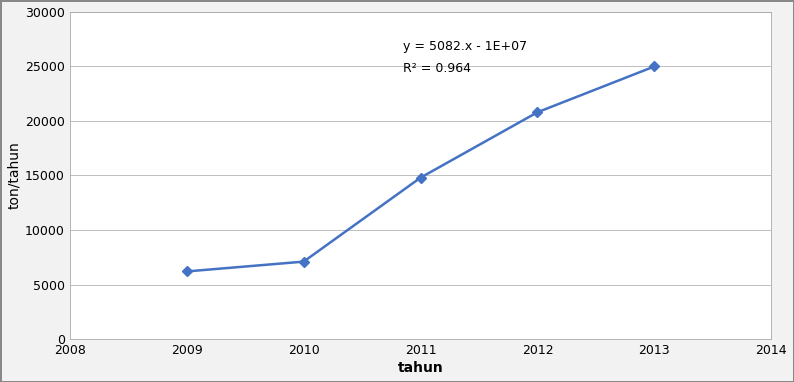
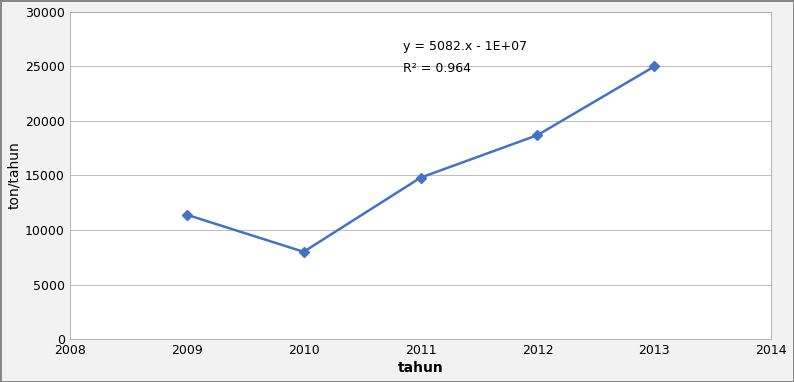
2009: 6200 -> 11400
2010: 7100 -> 8000
2012: 20800 -> 18700
